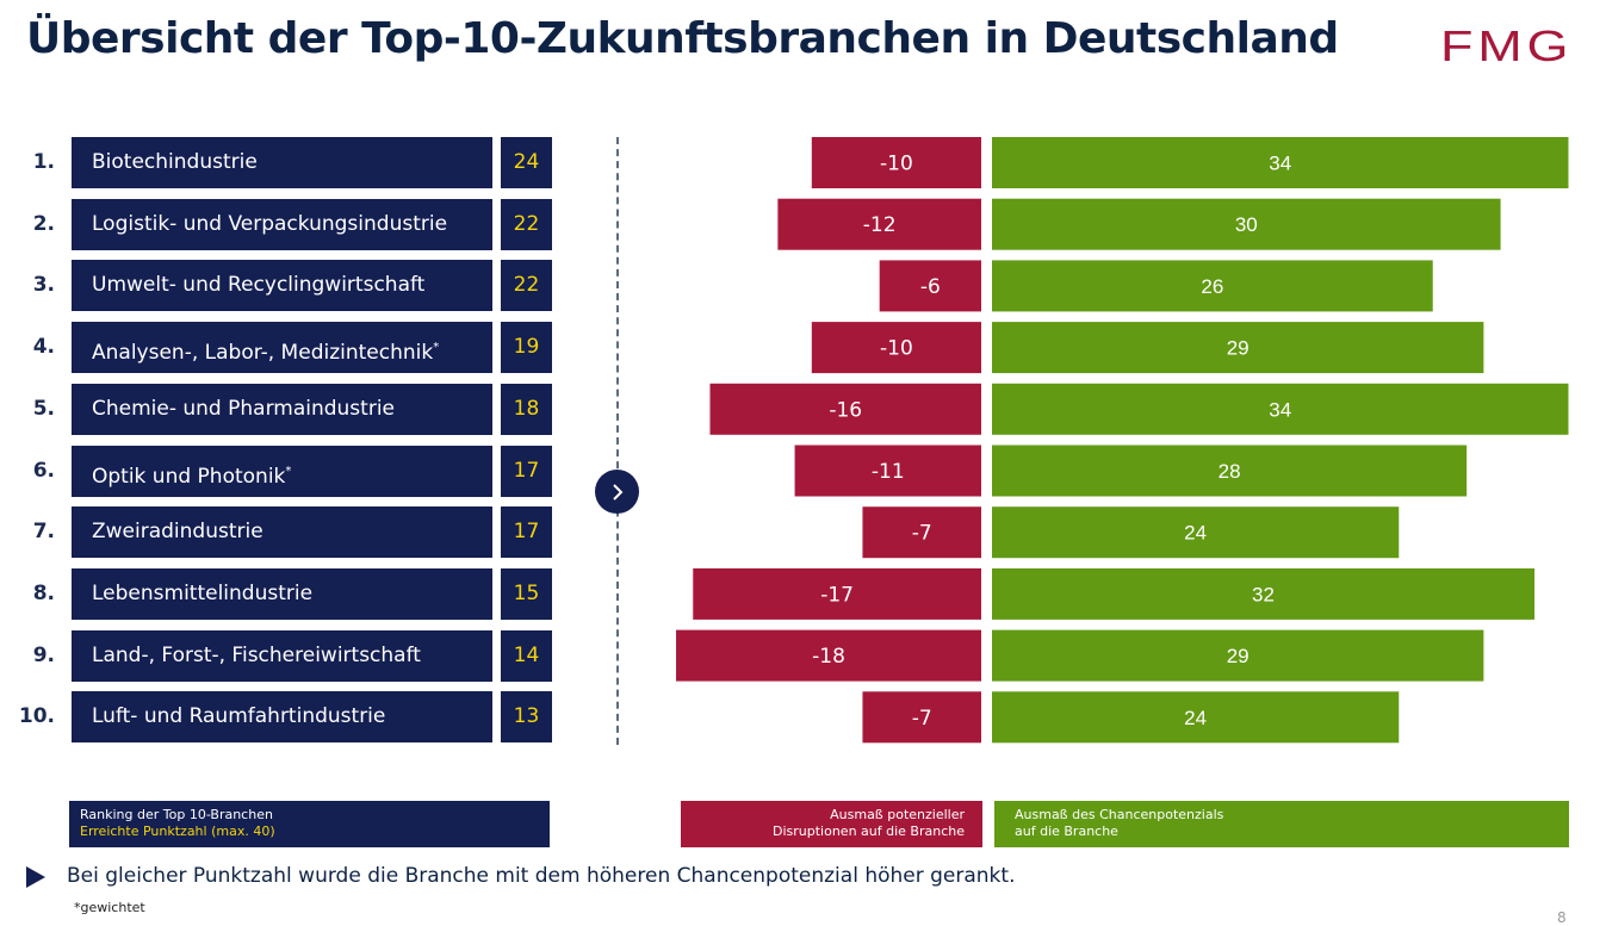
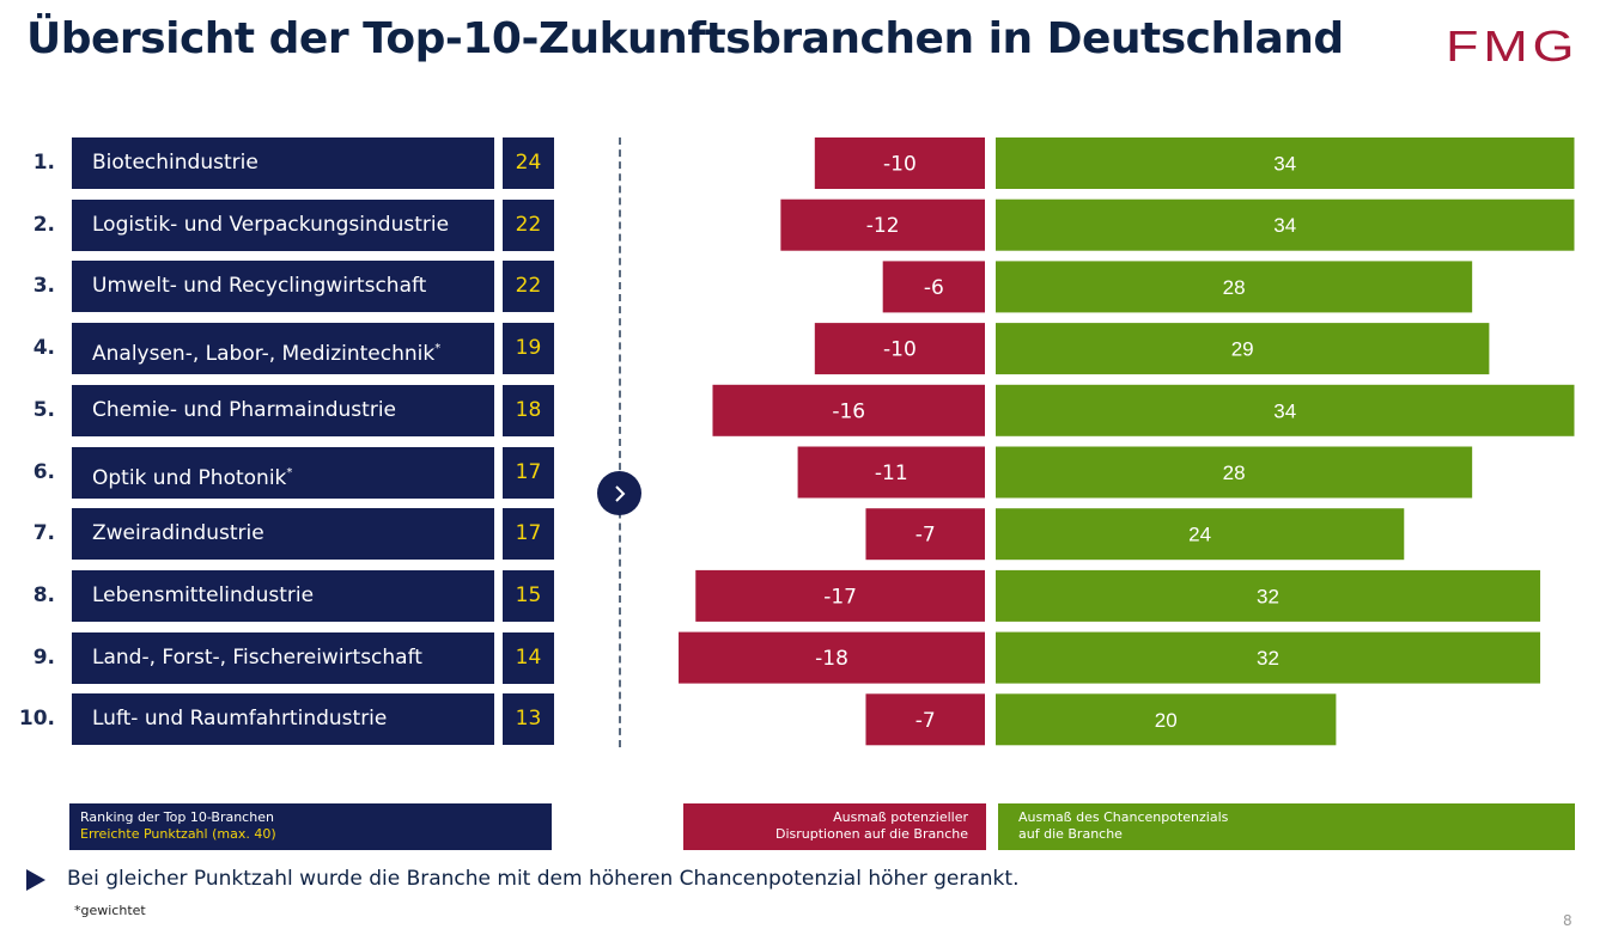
Ausmaß des Chancenpotenzials auf die Branche/Logistik- und Verpackungsindustrie: 30 -> 34
Ausmaß des Chancenpotenzials auf die Branche/Umwelt- und Recyclingwirtschaft: 26 -> 28
Ausmaß des Chancenpotenzials auf die Branche/Land-, Forst-, Fischereiwirtschaft: 29 -> 32
Ausmaß des Chancenpotenzials auf die Branche/Luft- und Raumfahrtindustrie: 24 -> 20
